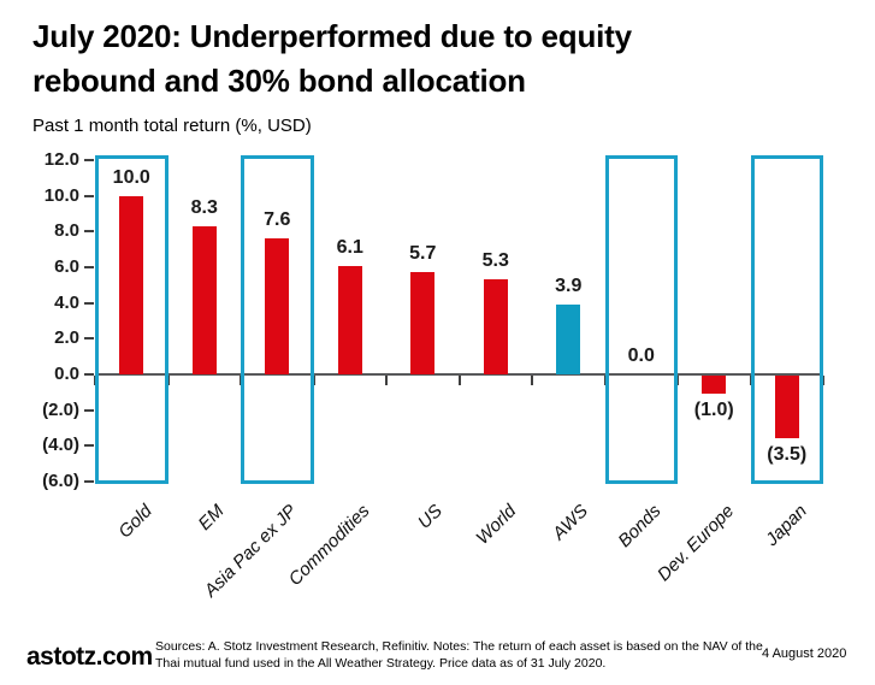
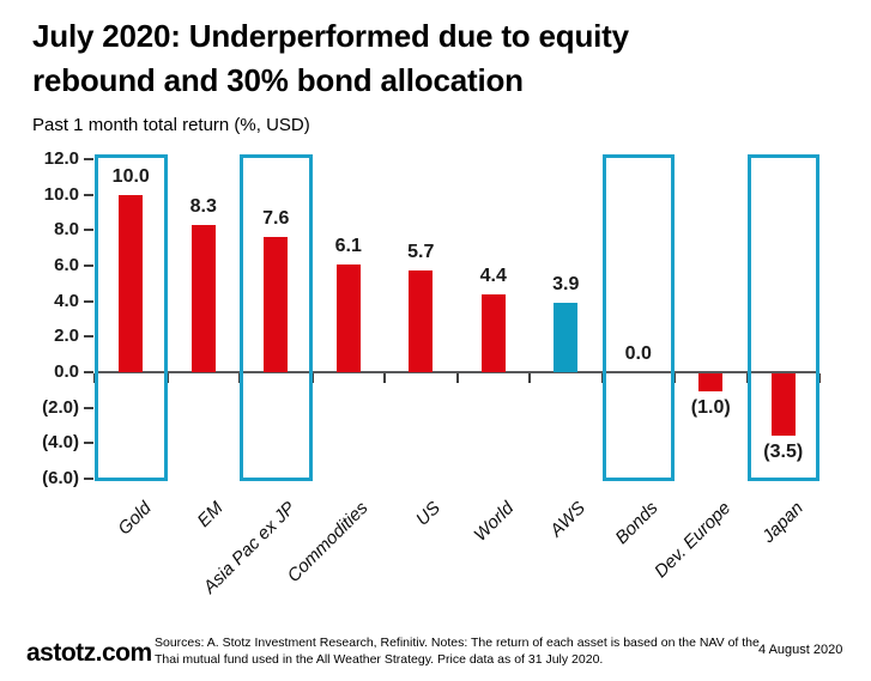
World: 5.3 -> 4.4
